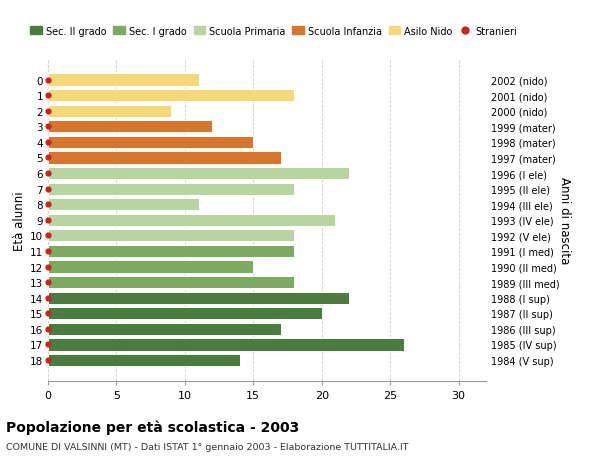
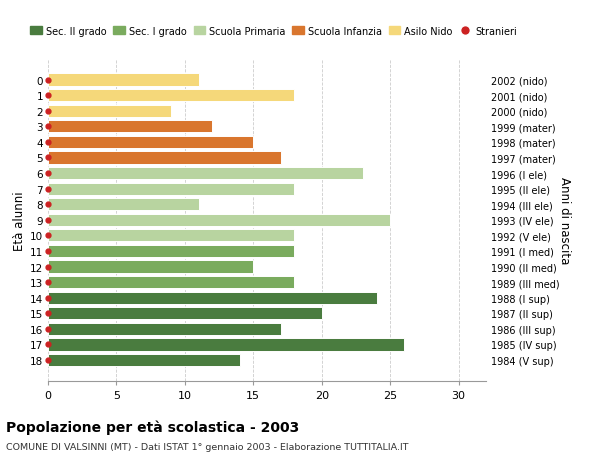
6: 22 -> 23
9: 21 -> 25
14: 22 -> 24
